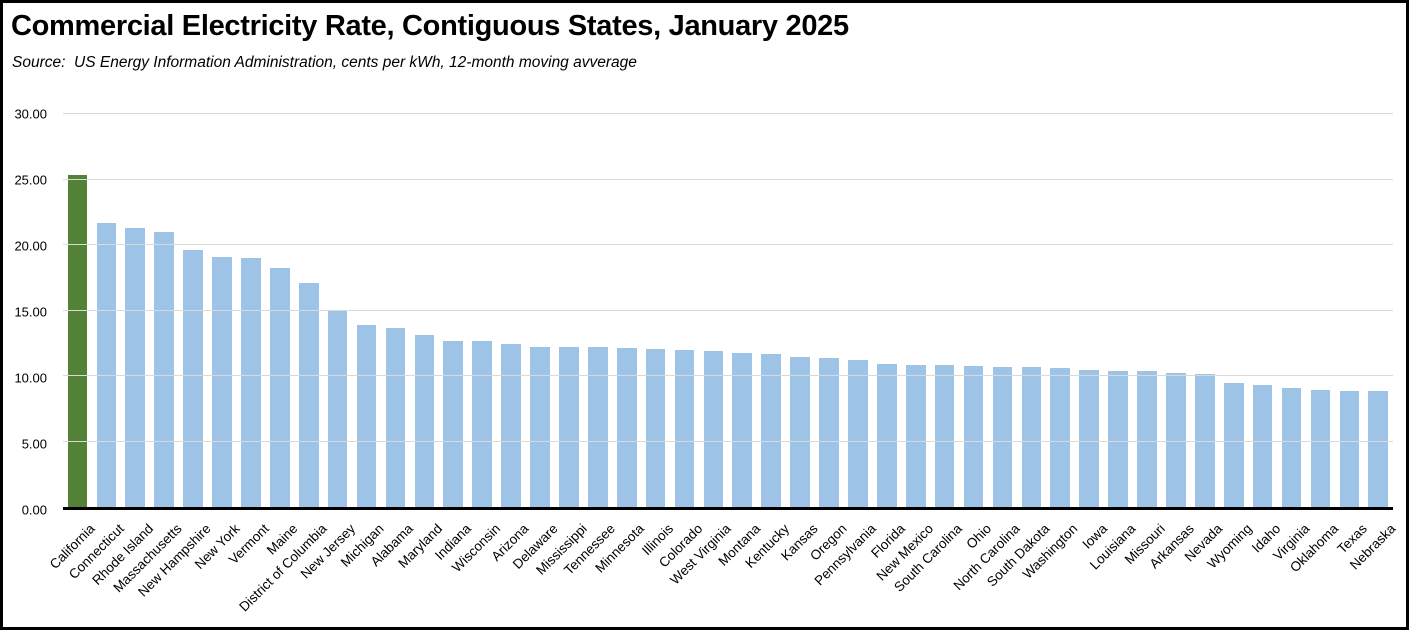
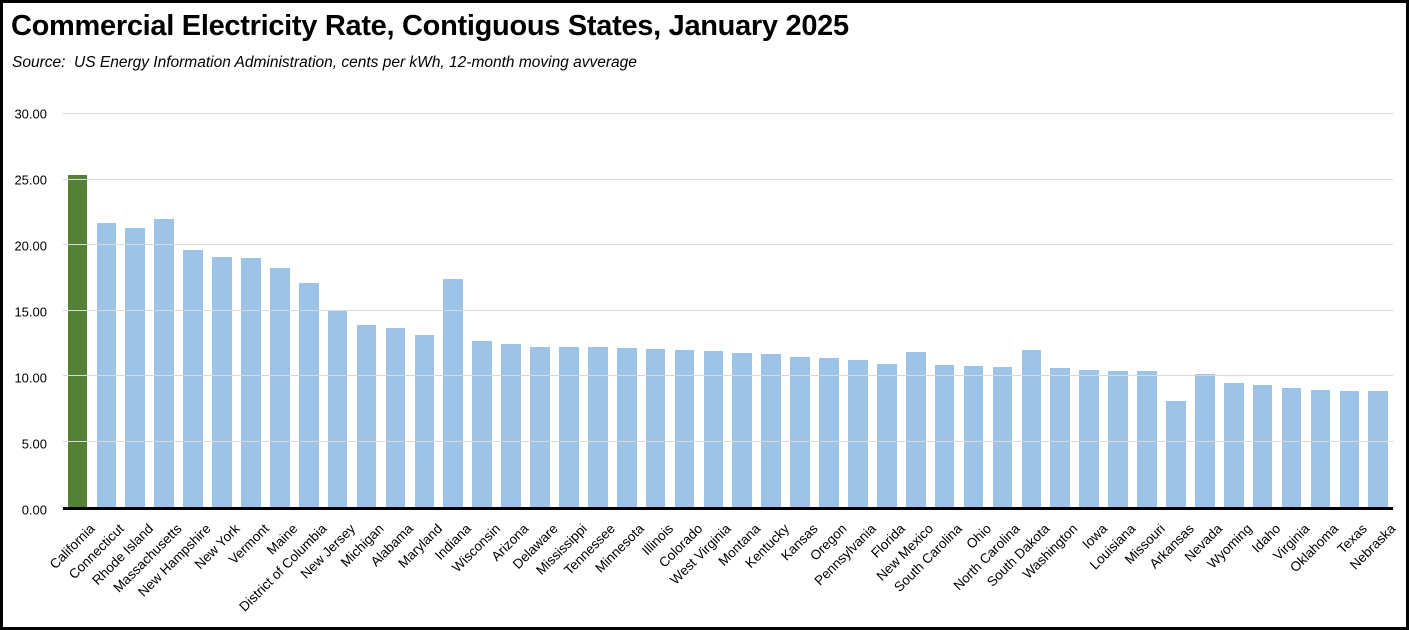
Massachusetts: 21.0 -> 22.0
Indiana: 12.7 -> 17.4
New Mexico: 10.8 -> 11.8
South Dakota: 10.7 -> 12.0
Arkansas: 10.2 -> 8.1
